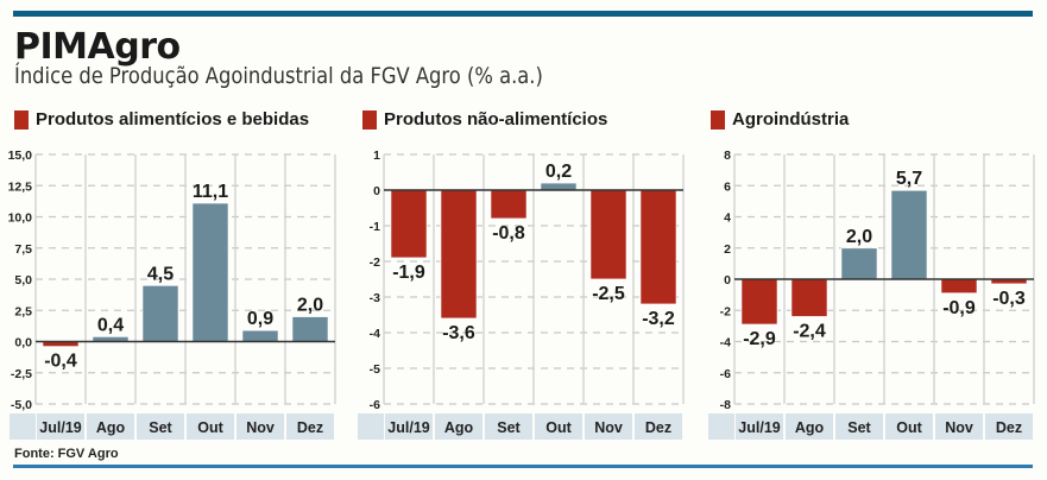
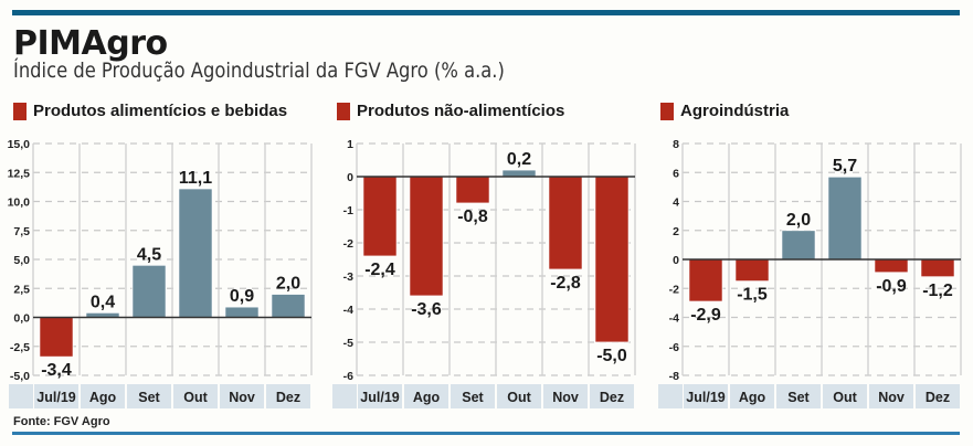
Produtos alimentícios e bebidas/Jul/19: -0,4 -> -3,4
Produtos não-alimentícios/Jul/19: -1,9 -> -2,4
Produtos não-alimentícios/Nov: -2,5 -> -2,8
Produtos não-alimentícios/Dez: -3,2 -> -5,0
Agroindústria/Ago: -2,4 -> -1,5
Agroindústria/Dez: -0,3 -> -1,2
